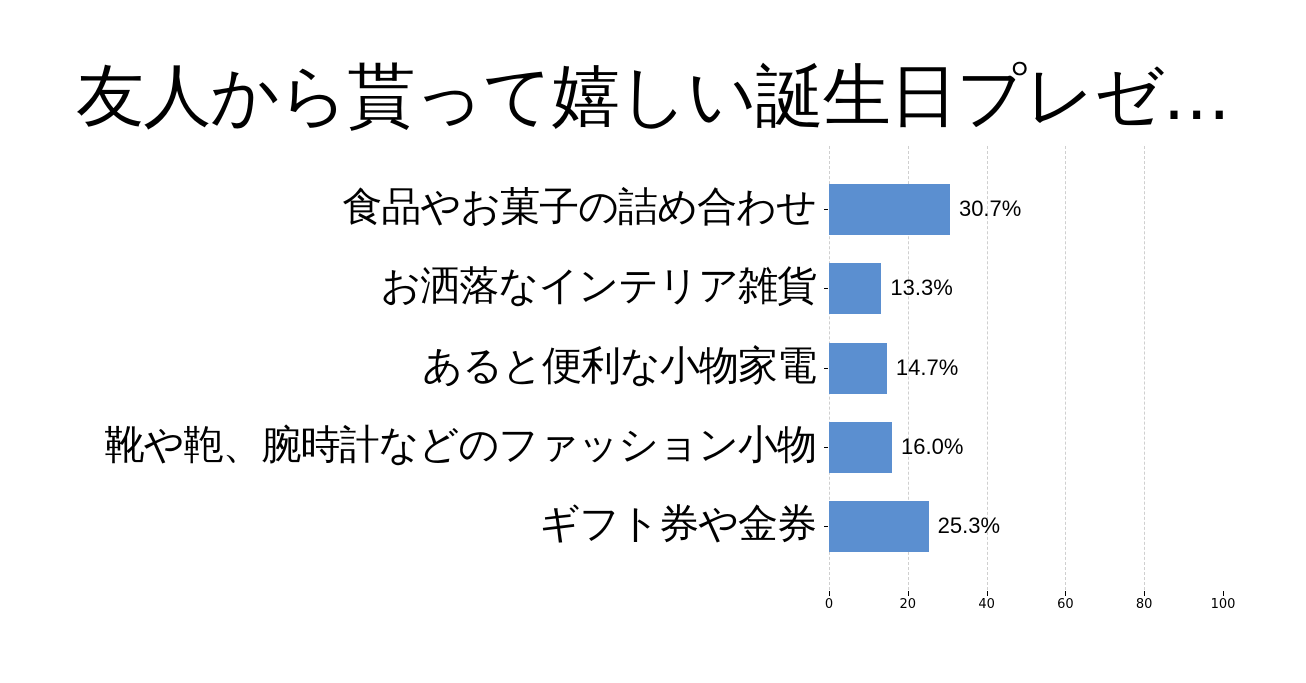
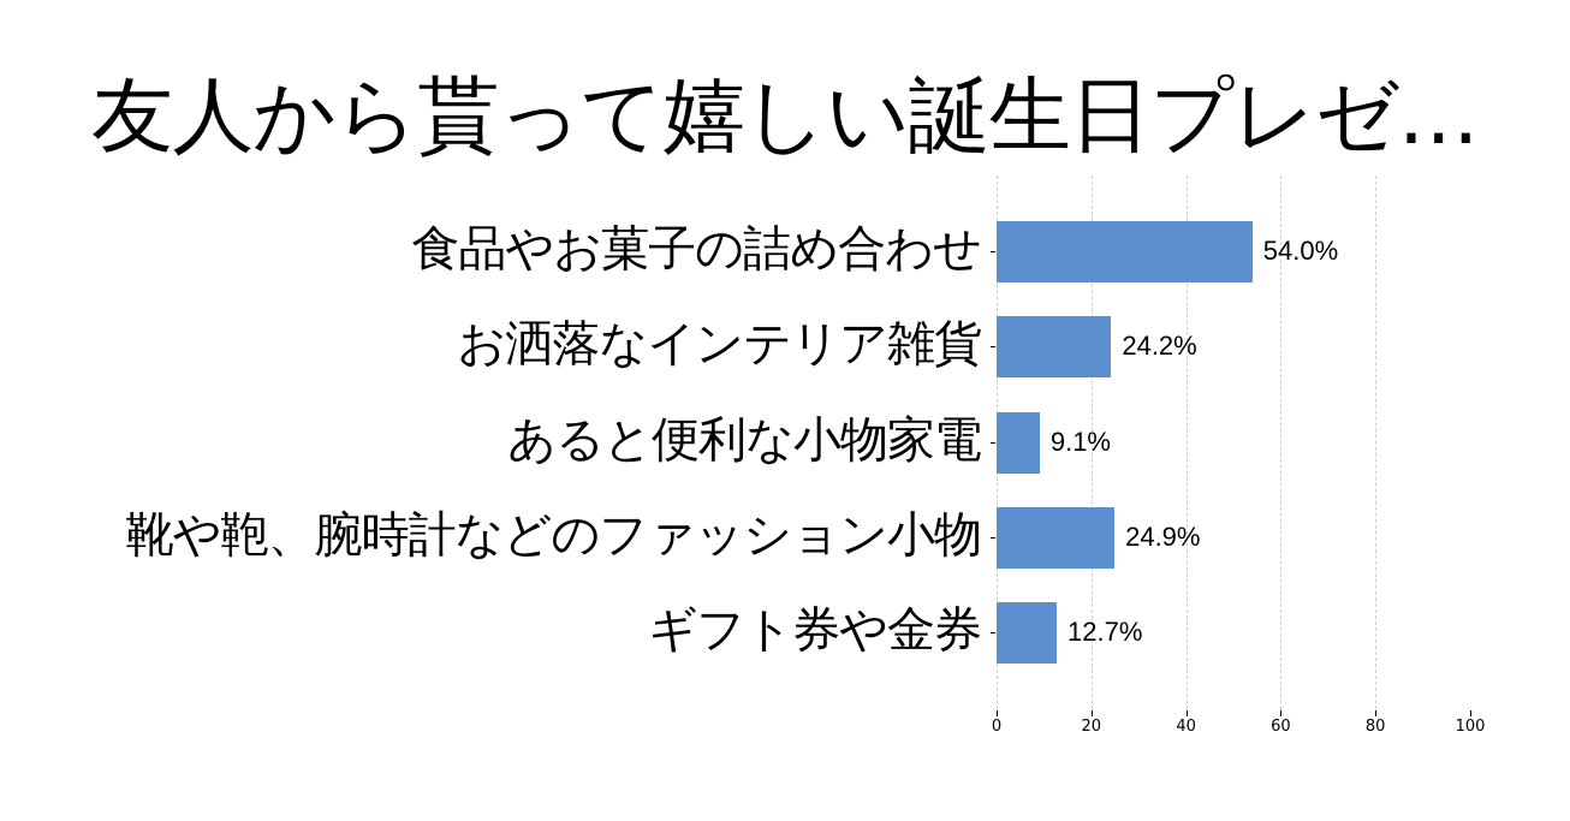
食品やお菓子の詰め合わせ: 30.7% -> 54.0%
お洒落なインテリア雑貨: 13.3% -> 24.2%
あると便利な小物家電: 14.7% -> 9.1%
靴や鞄、腕時計などのファッション小物: 16.0% -> 24.9%
ギフト券や金券: 25.3% -> 12.7%
